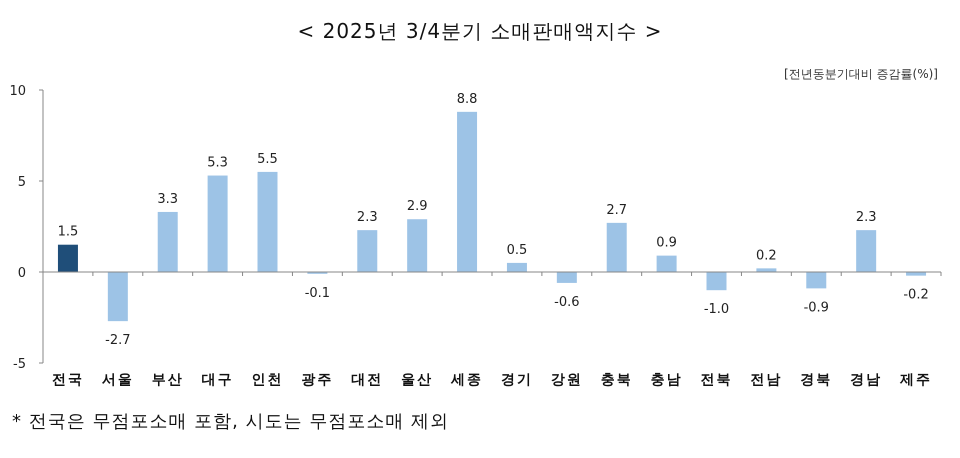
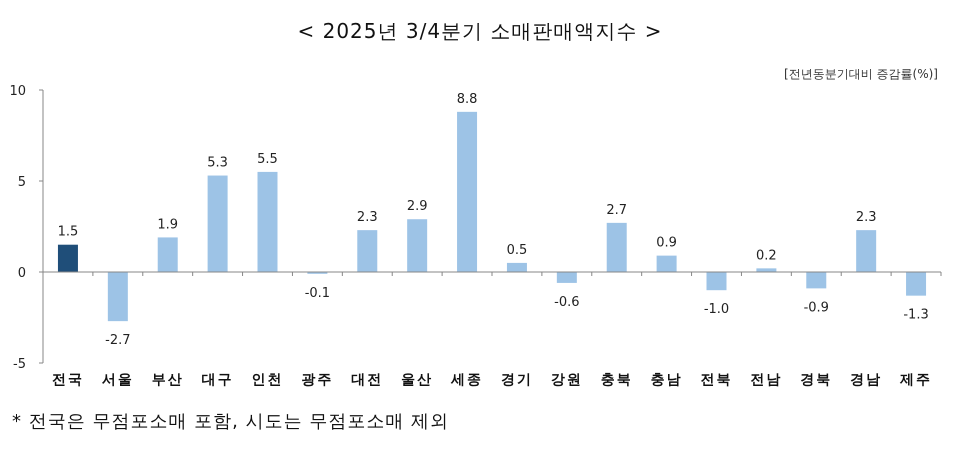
부산: 3.3 -> 1.9
제주: -0.2 -> -1.3
